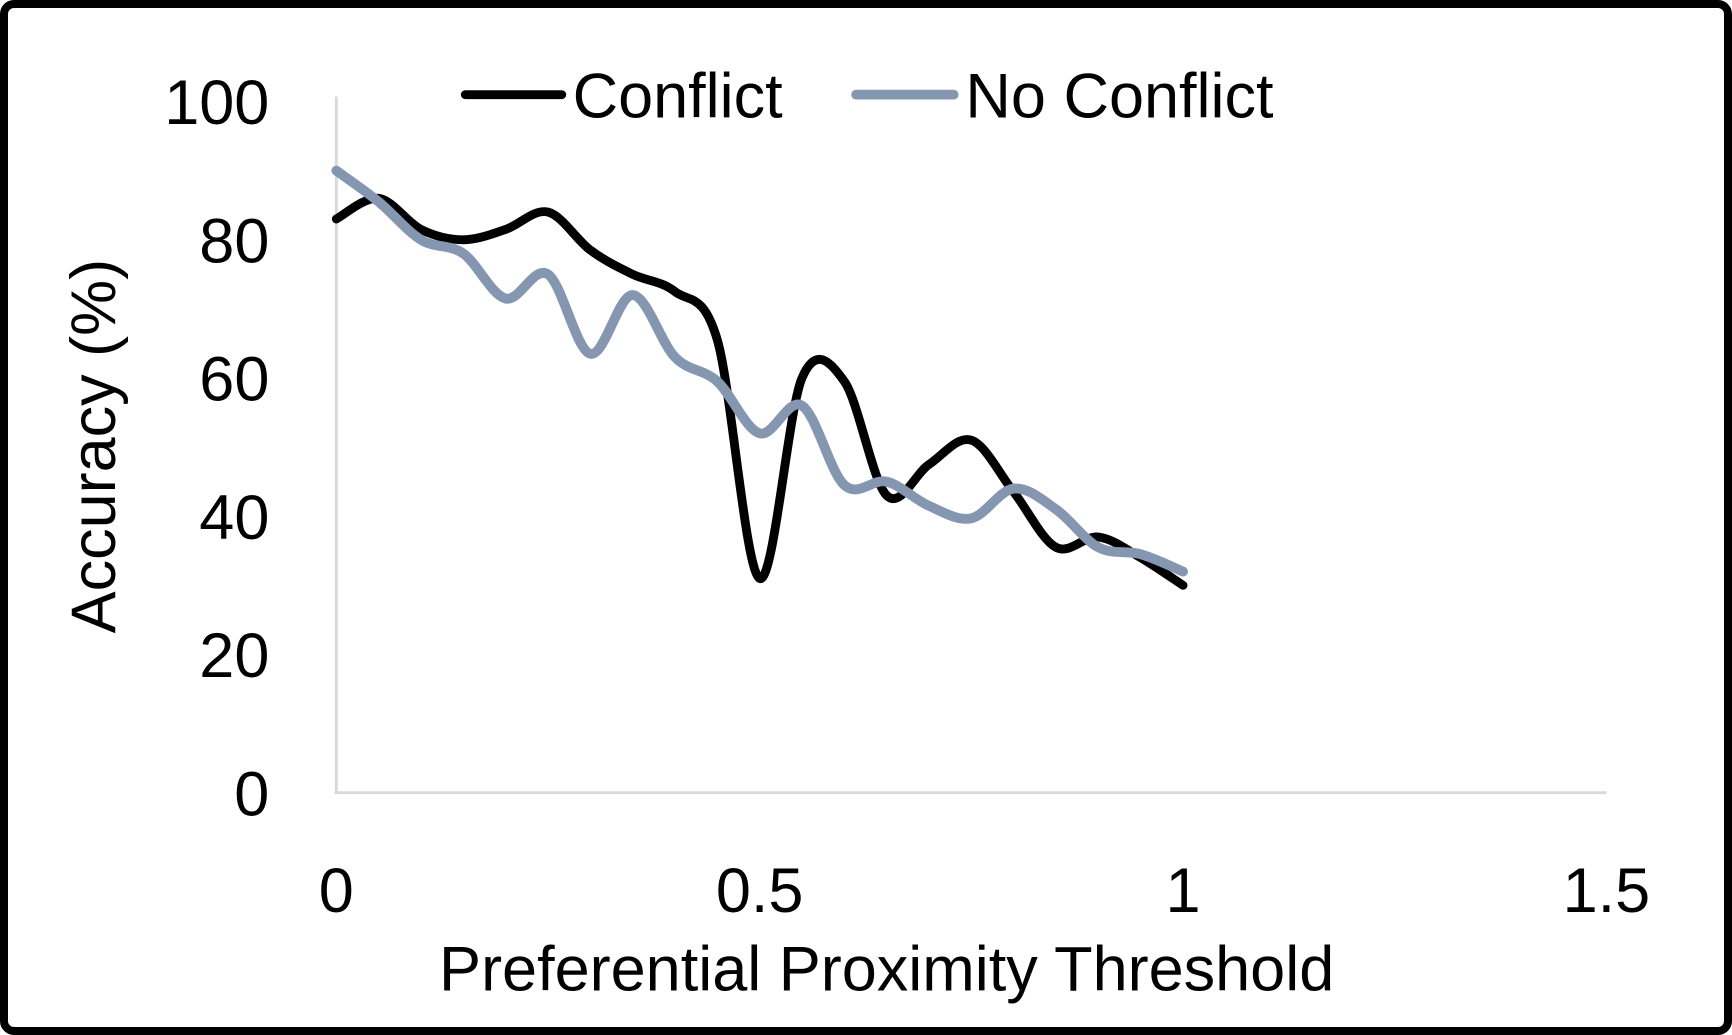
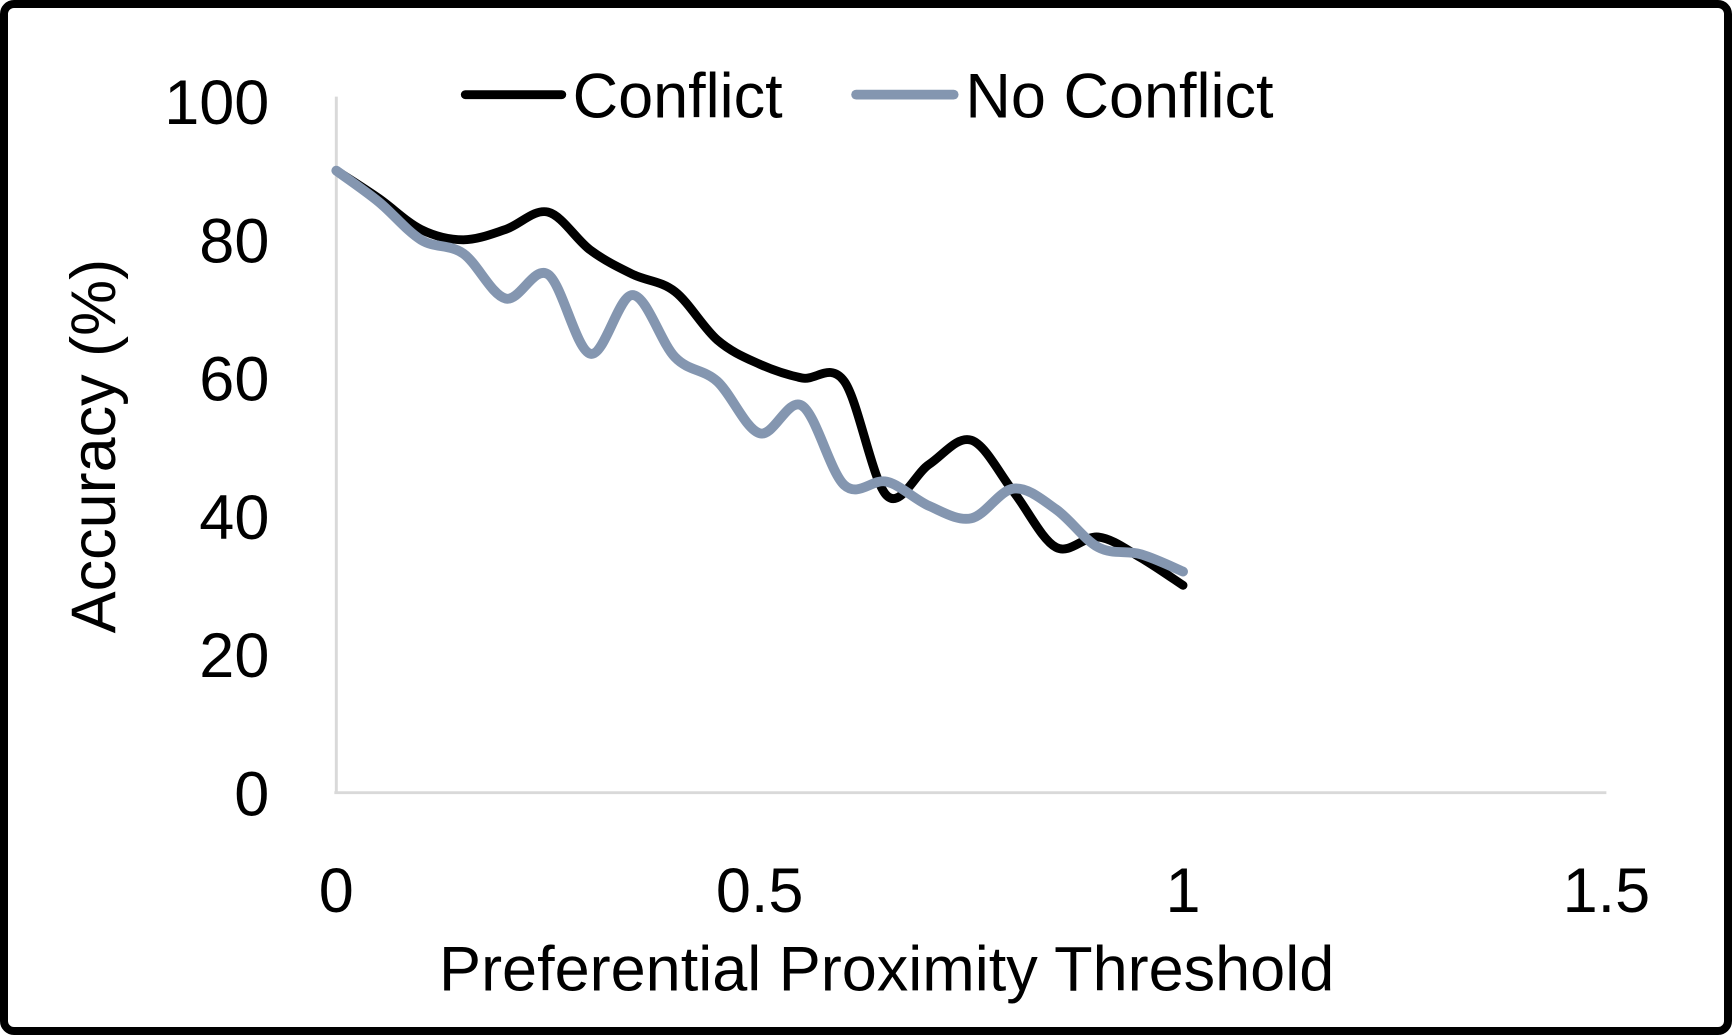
Conflict/0: 83 -> 90
Conflict/0.5: 31 -> 62
